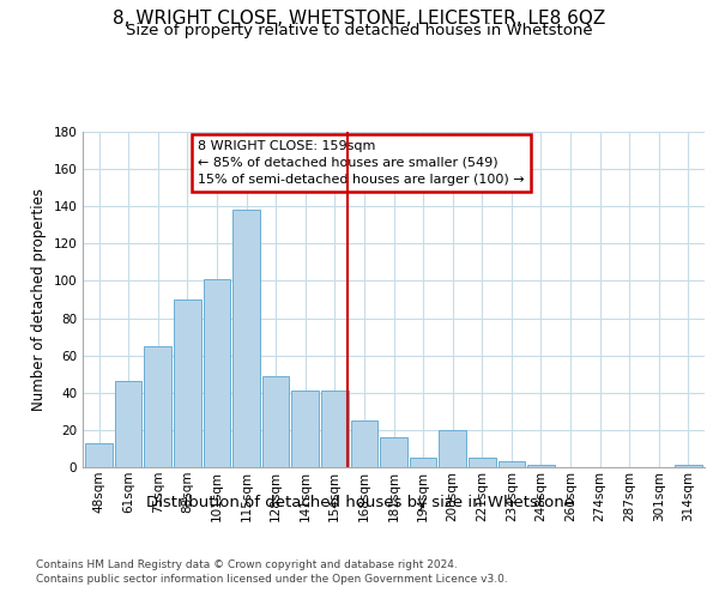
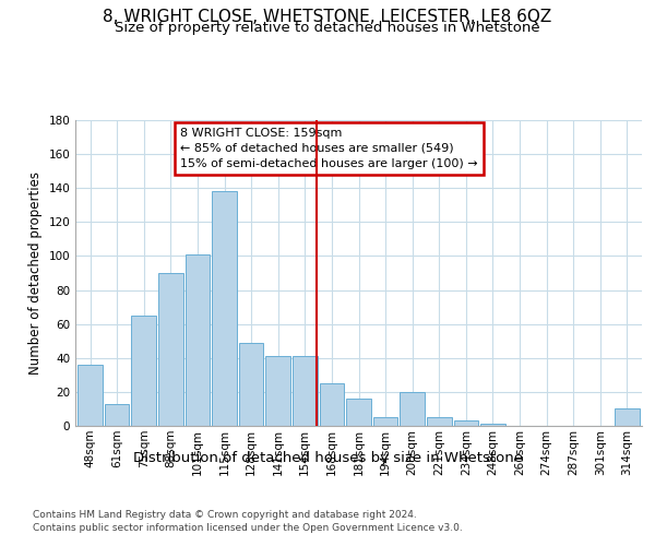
48sqm: 13 -> 36
61sqm: 46 -> 13
314sqm: 1 -> 10
